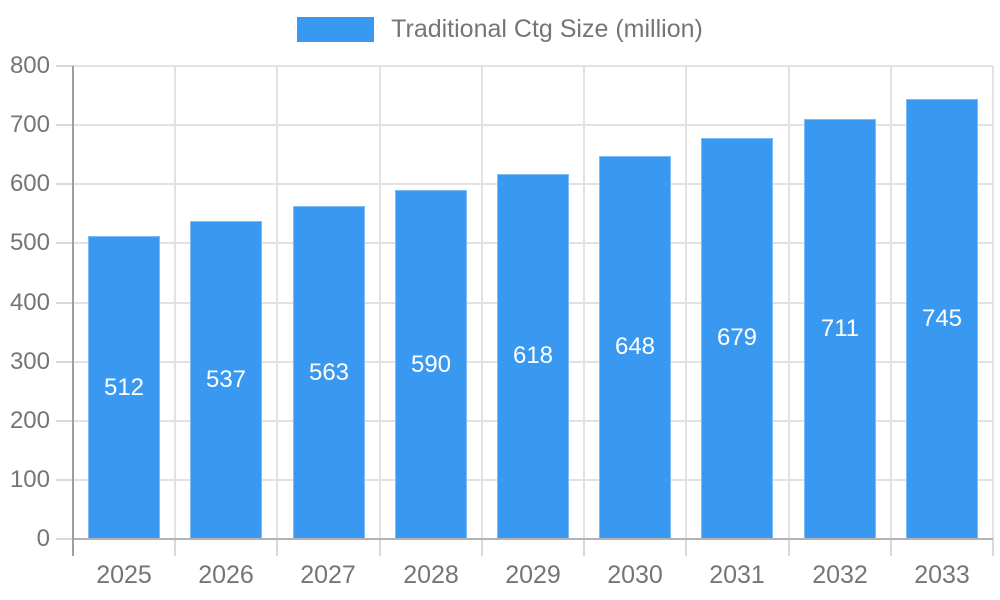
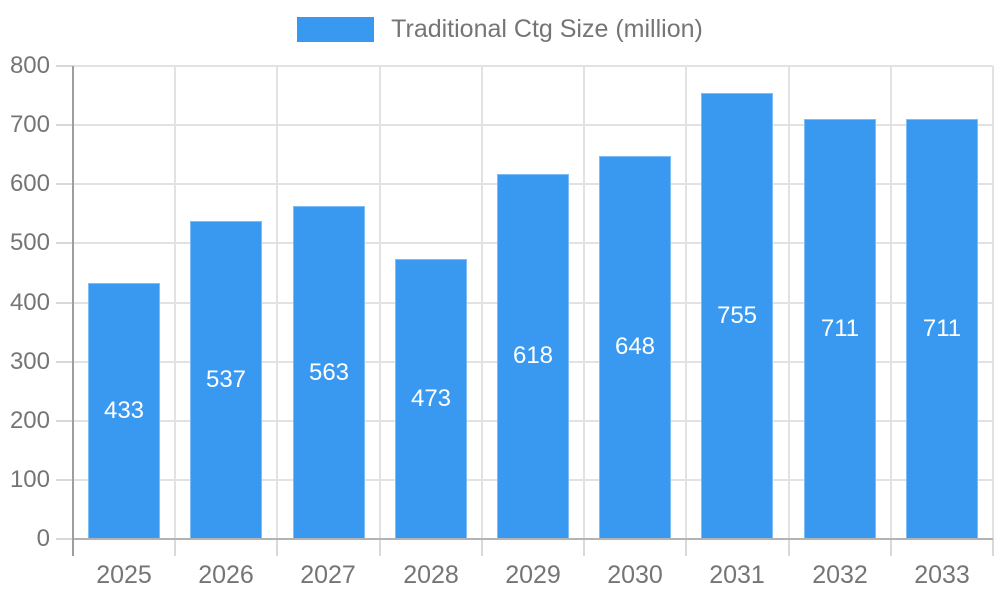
2025: 512 -> 433
2028: 590 -> 473
2031: 679 -> 755
2033: 745 -> 711
